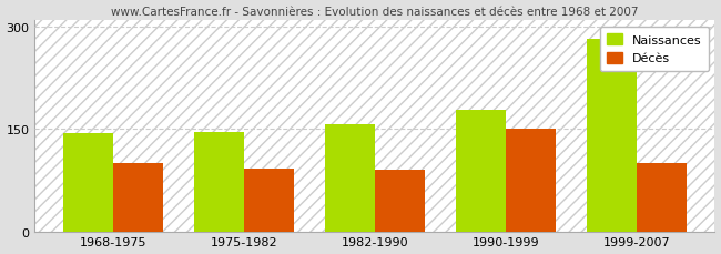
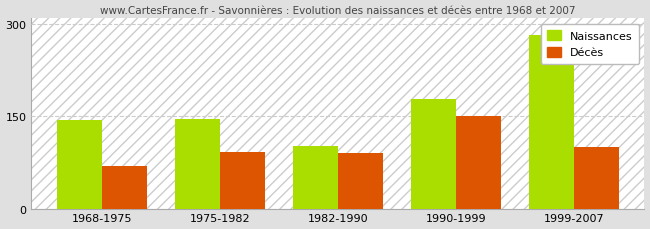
Décès/1968-1975: 100 -> 70
Naissances/1982-1990: 158 -> 102
